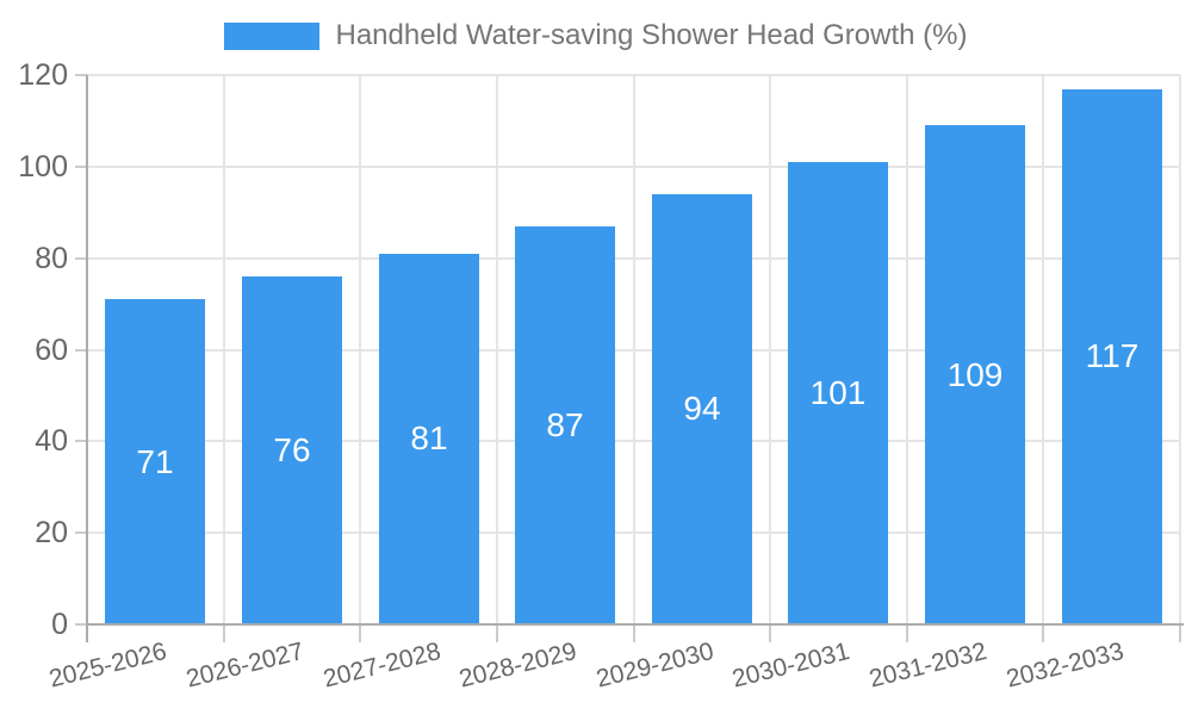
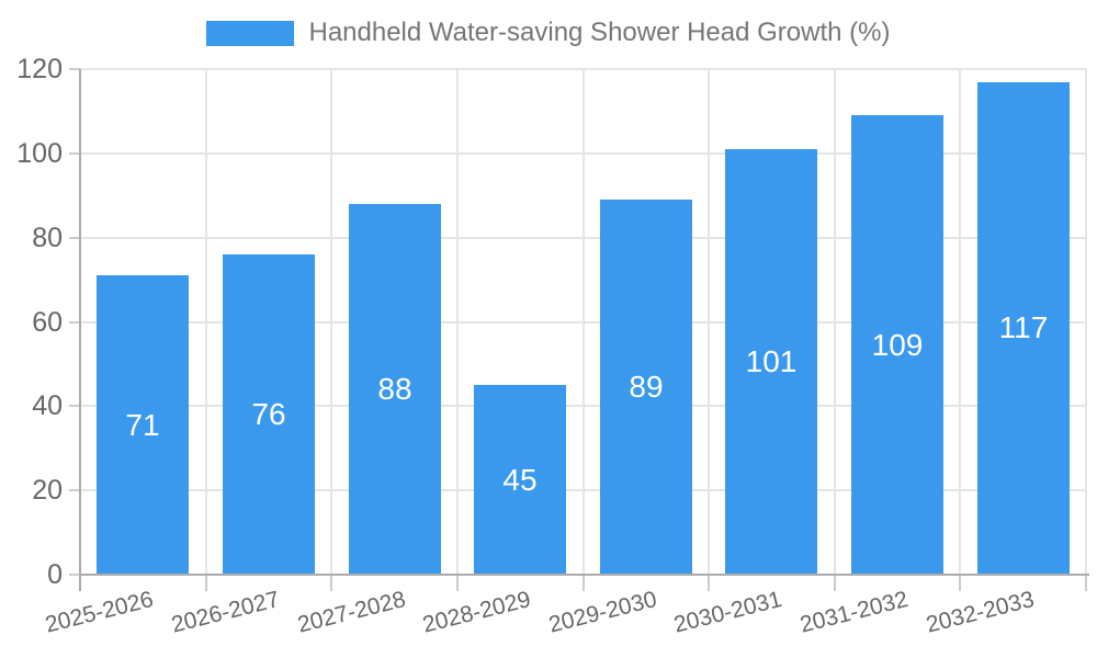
2027-2028: 81 -> 88
2028-2029: 87 -> 45
2029-2030: 94 -> 89
